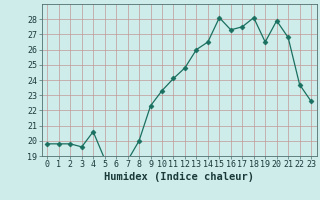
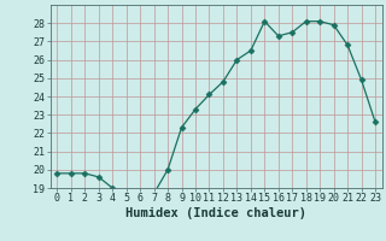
4: 20.6 -> 19.0
19: 26.5 -> 28.1
22: 23.7 -> 24.9
